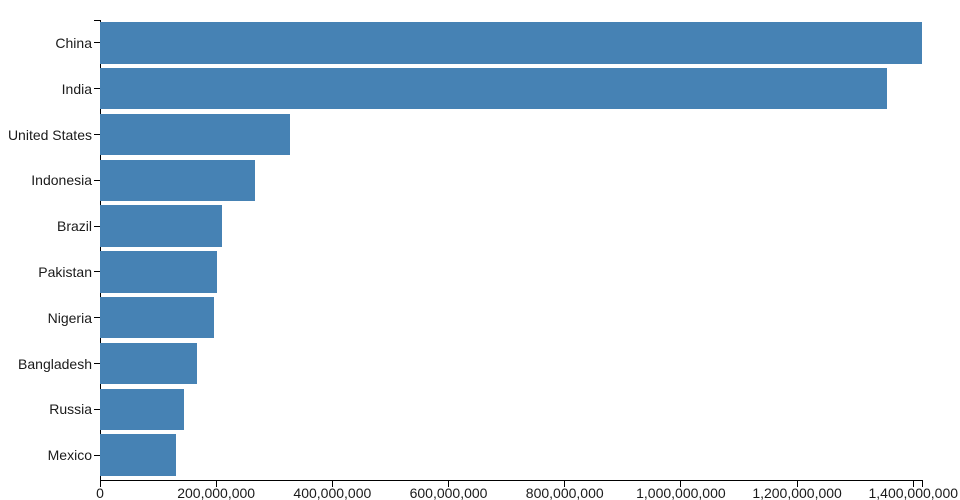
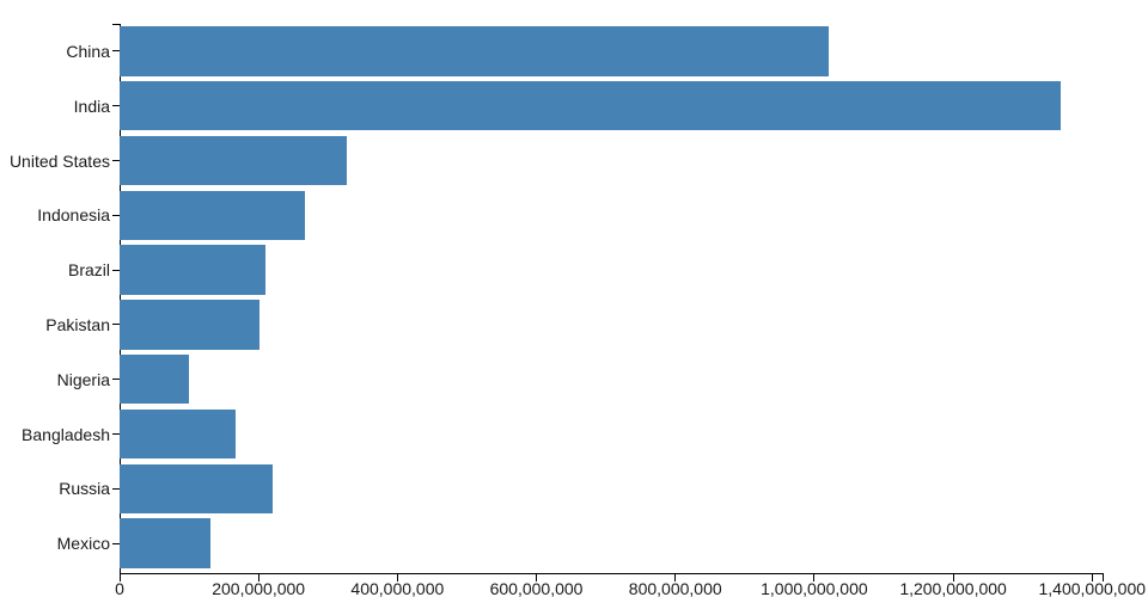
China: 1420000000 -> 1020000000
Nigeria: 200000000 -> 100000000
Russia: 140000000 -> 220000000
